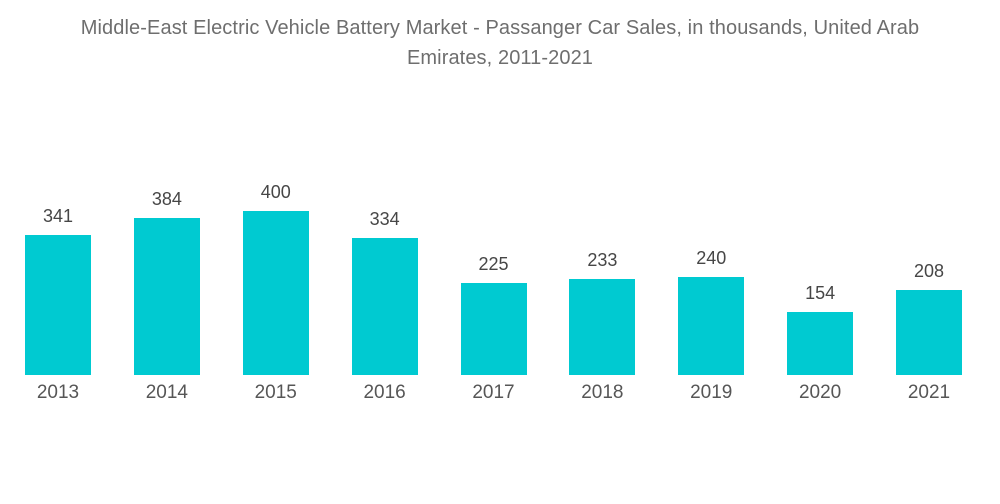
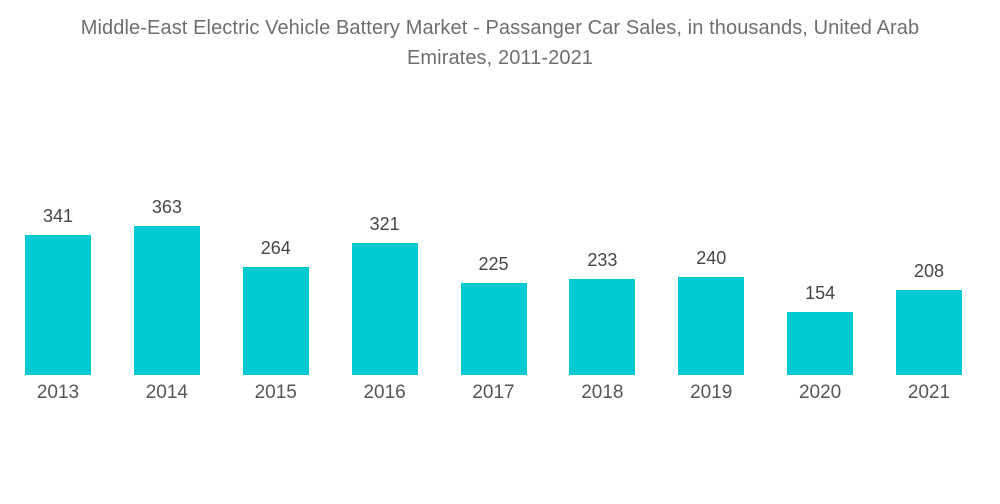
2014: 384 -> 363
2015: 400 -> 264
2016: 334 -> 321
